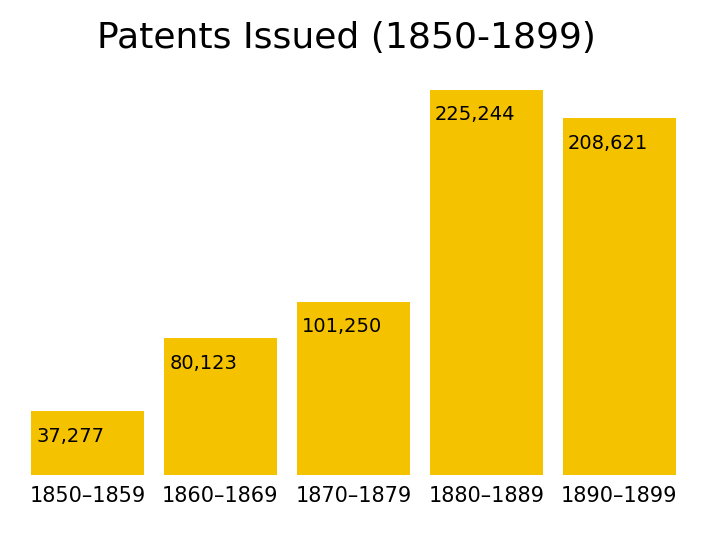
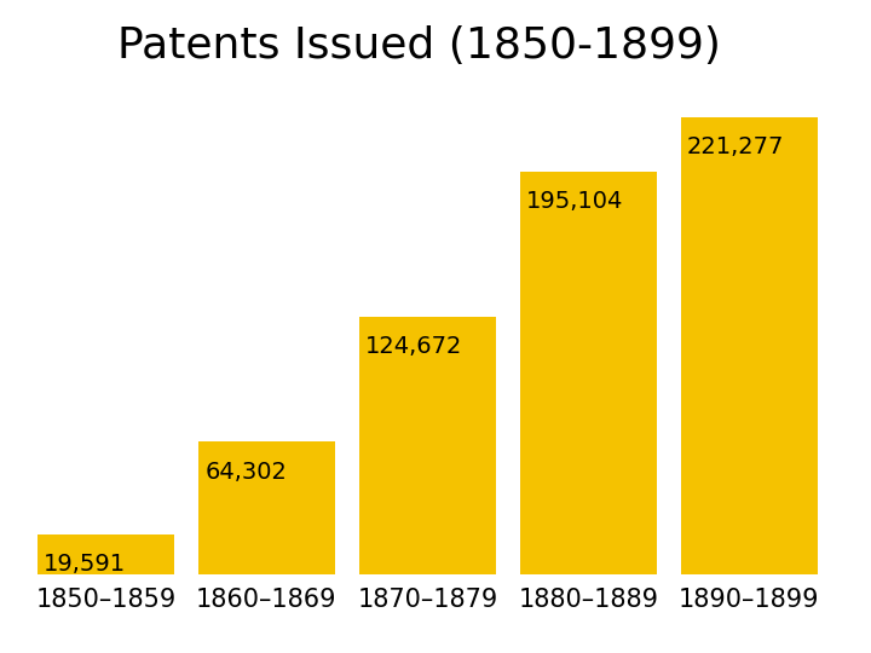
1850–1859: 37,277 -> 19,591
1860–1869: 80,123 -> 64,302
1870–1879: 101,250 -> 124,672
1880–1889: 225,244 -> 195,104
1890–1899: 208,621 -> 221,277
